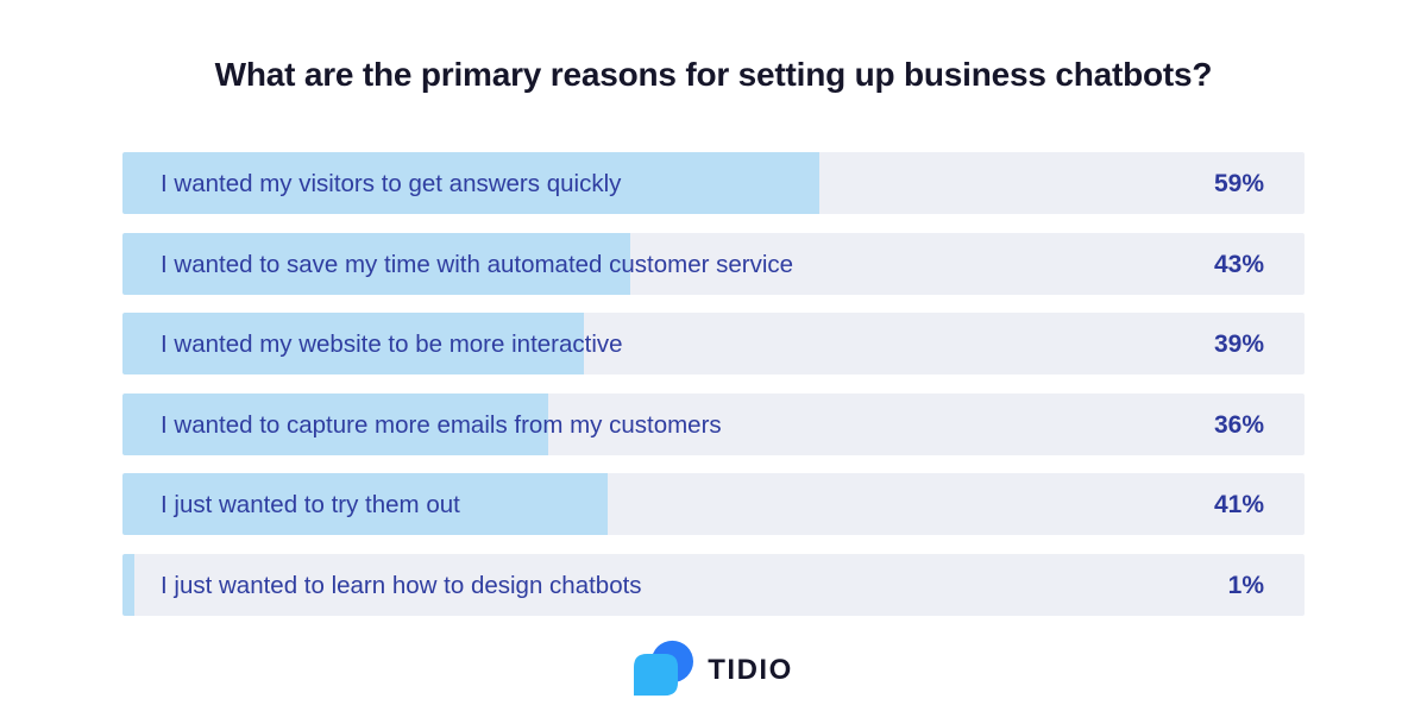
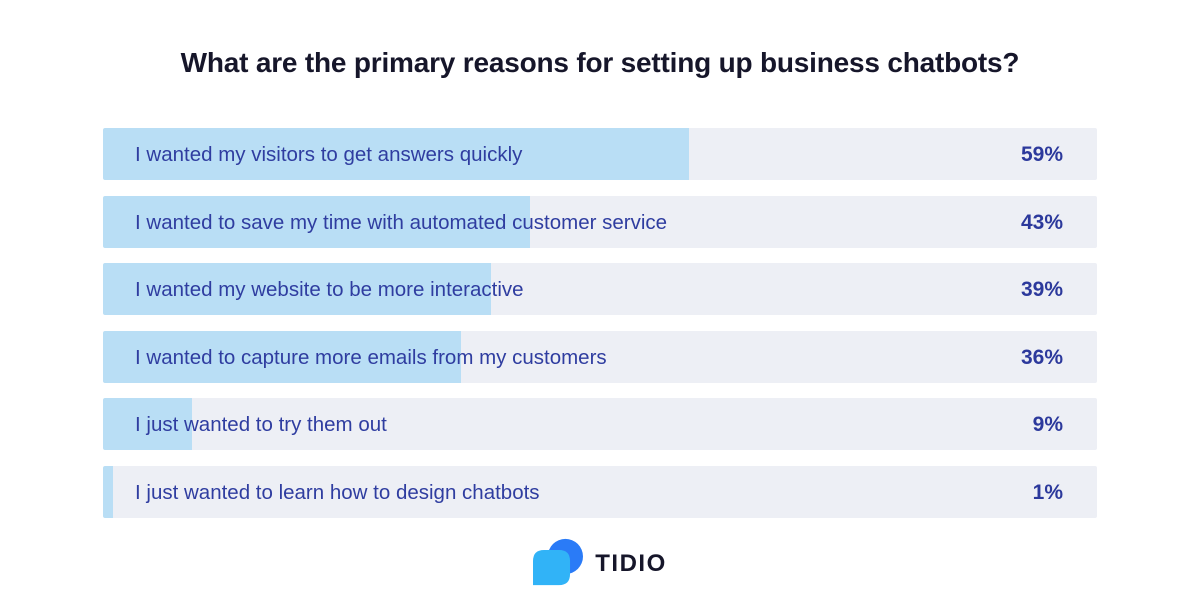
I just wanted to try them out: 41% -> 9%
